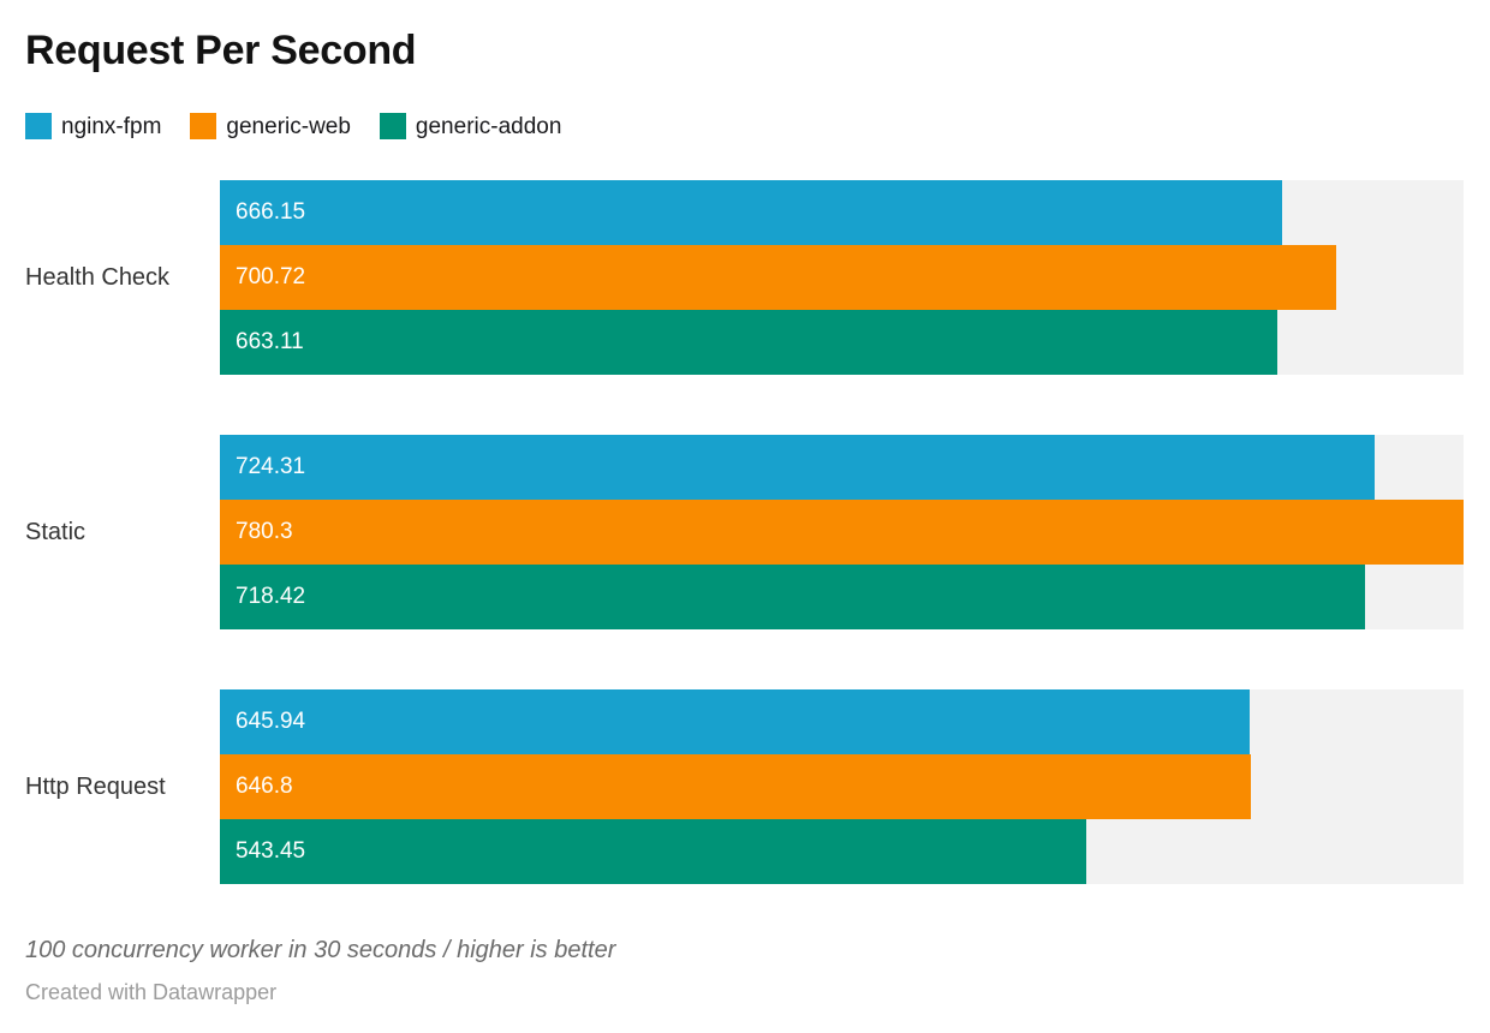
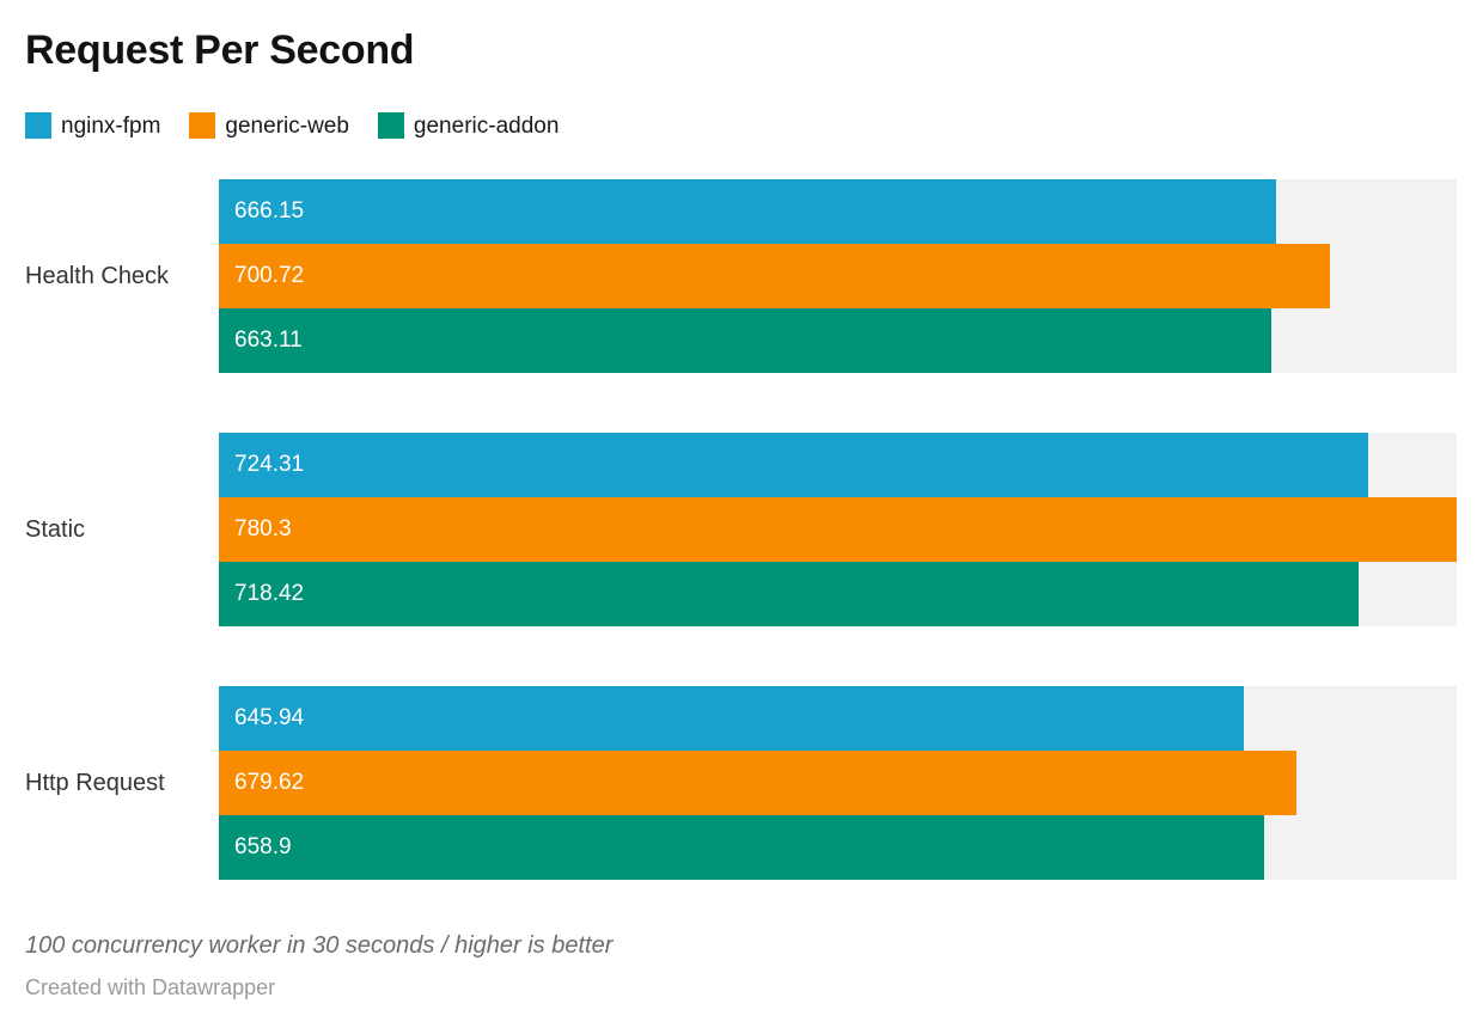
generic-web/Http Request: 646.8 -> 679.62
generic-addon/Http Request: 543.45 -> 658.9
